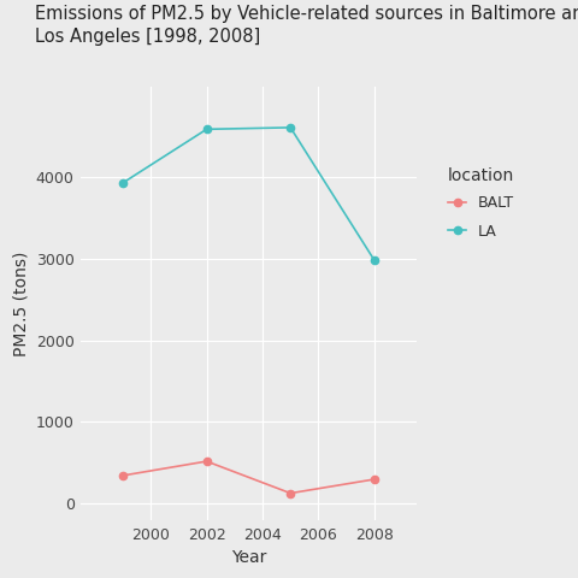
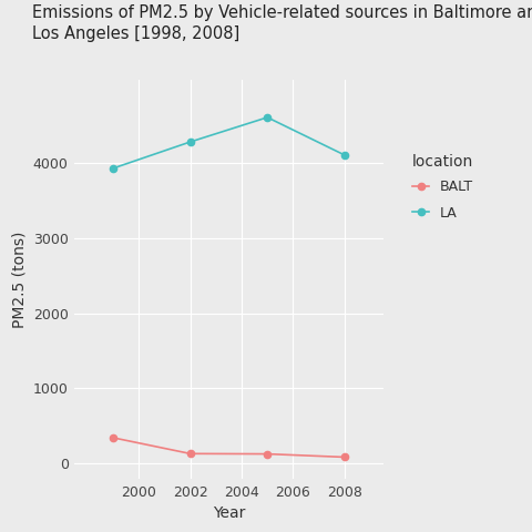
BALT/2002: 520 -> 130
LA/2002: 4580 -> 4280
BALT/2008: 300 -> 90
LA/2008: 2980 -> 4100
